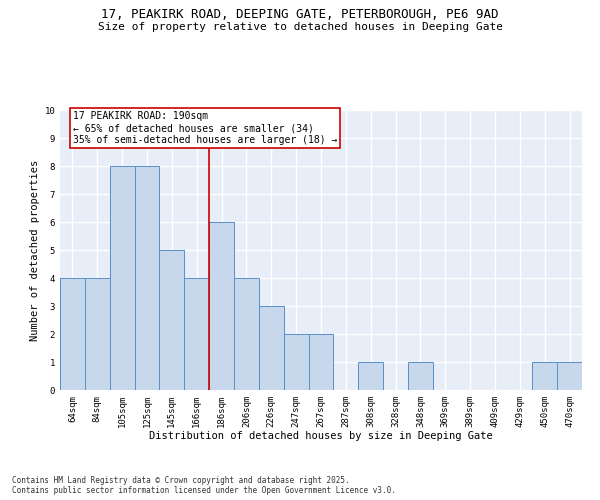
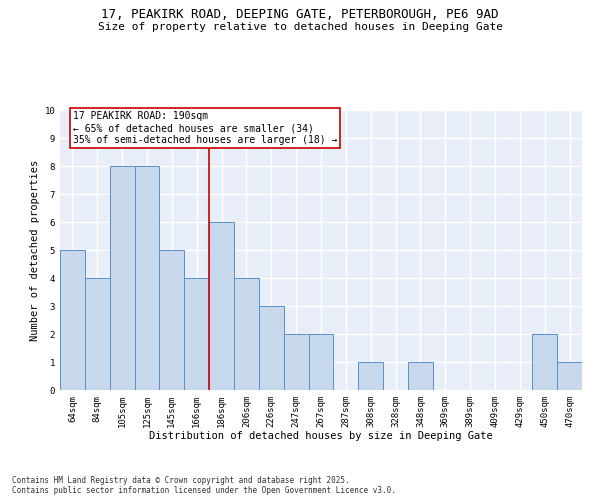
64sqm: 4 -> 5
450sqm: 1 -> 2
